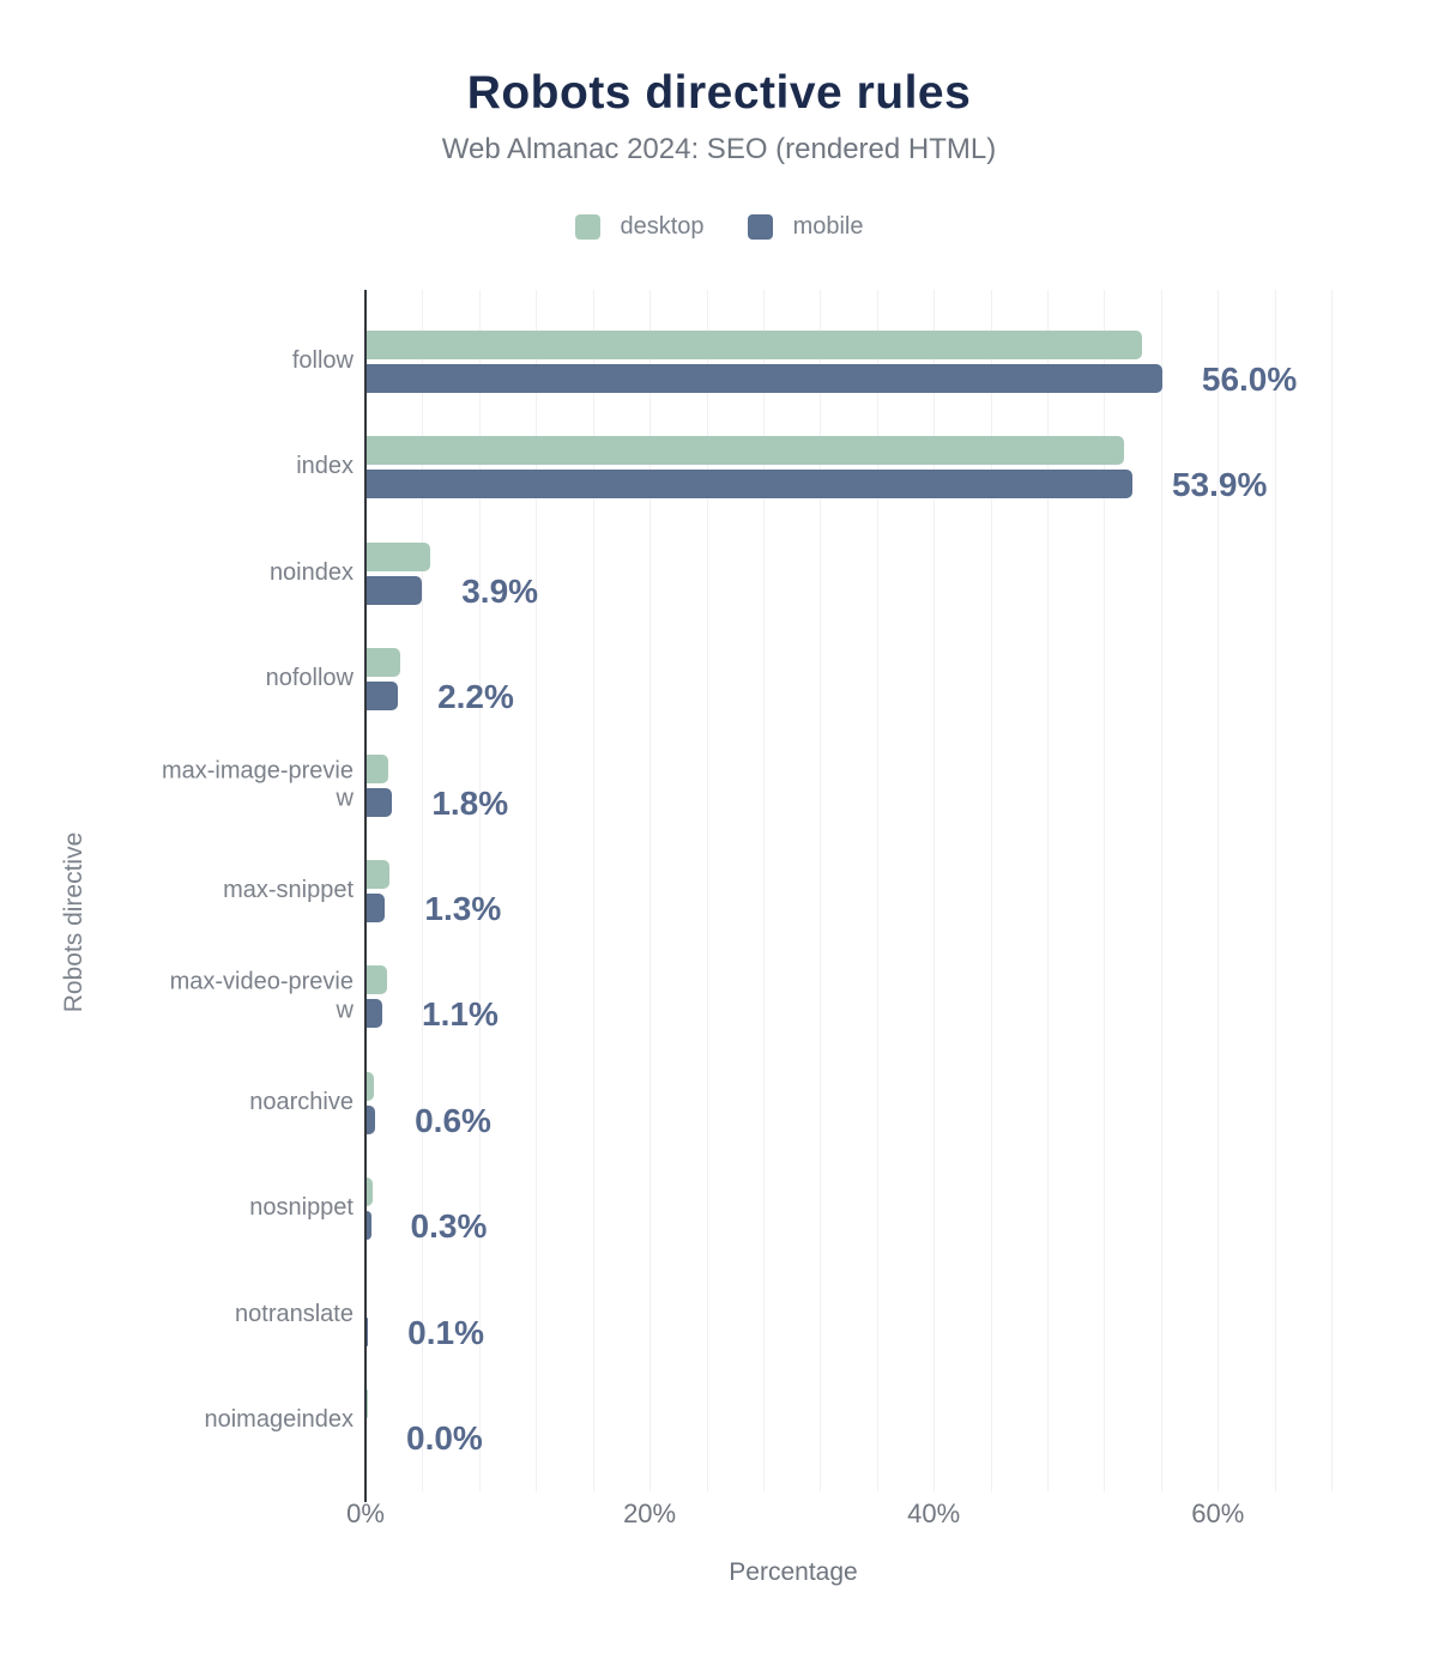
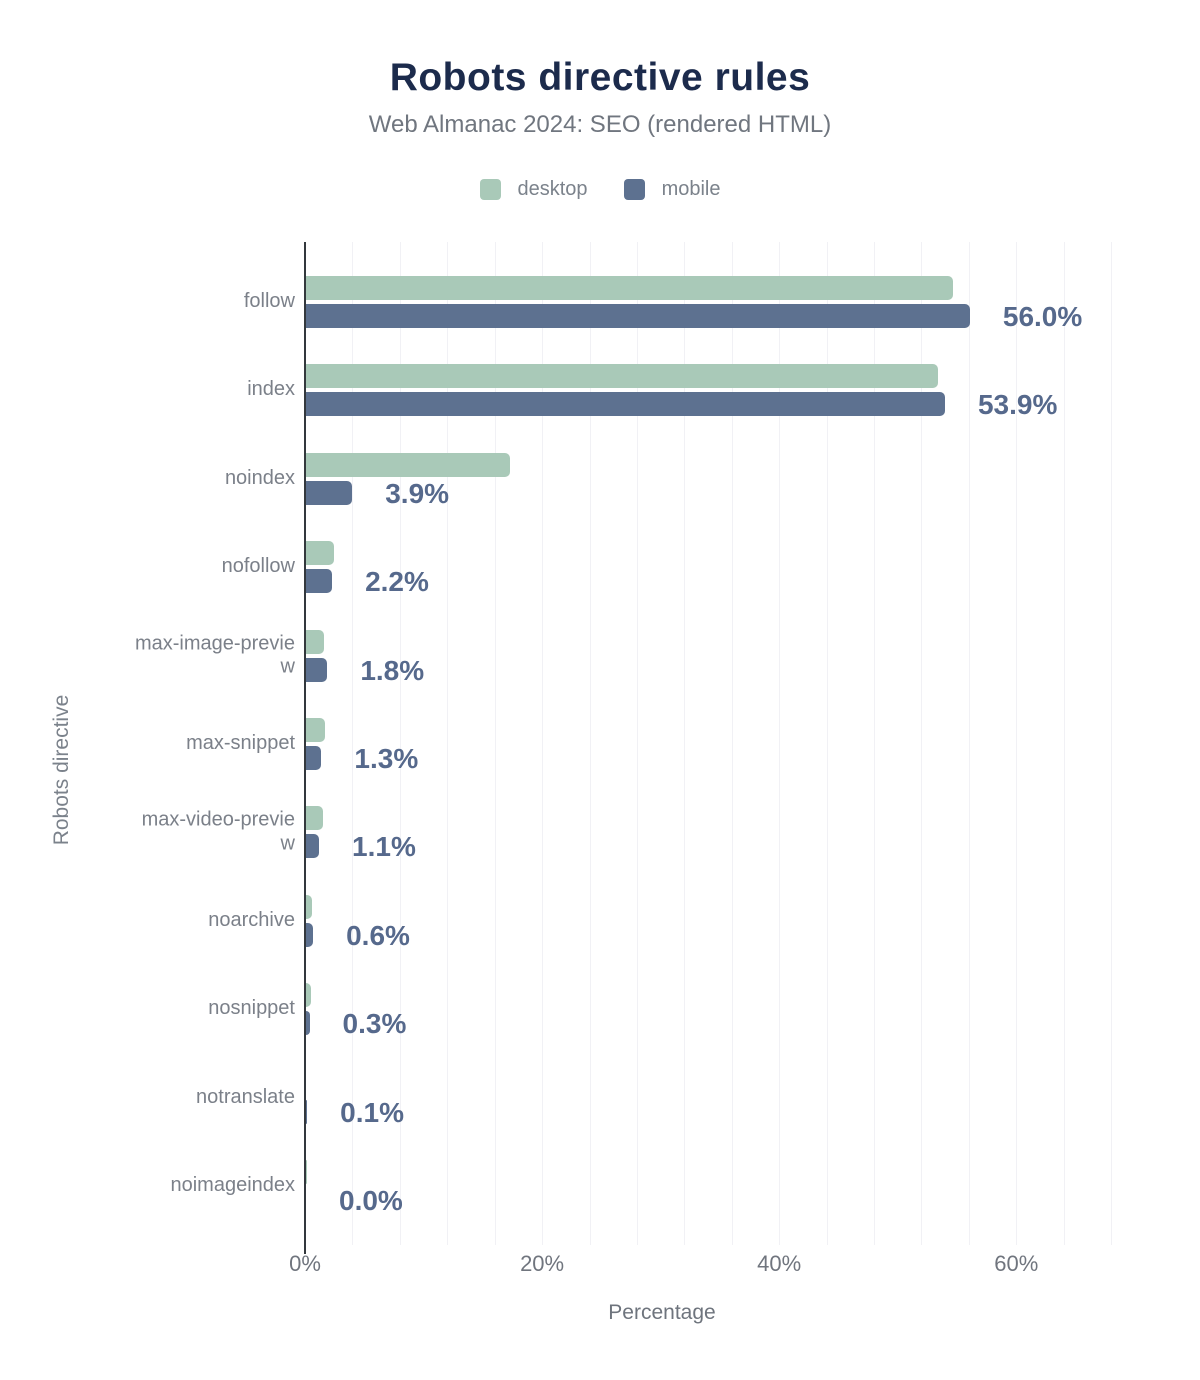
desktop/noindex: 4.5% -> 17.2%
